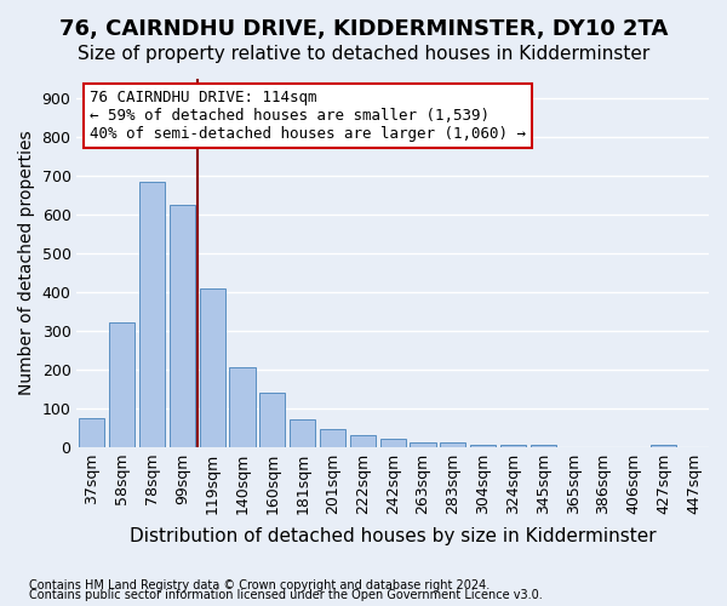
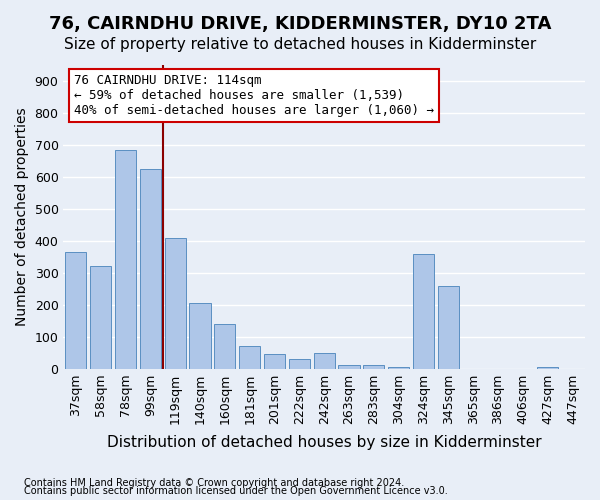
37sqm: 75 -> 365
242sqm: 20 -> 50
324sqm: 5 -> 360
345sqm: 5 -> 260
